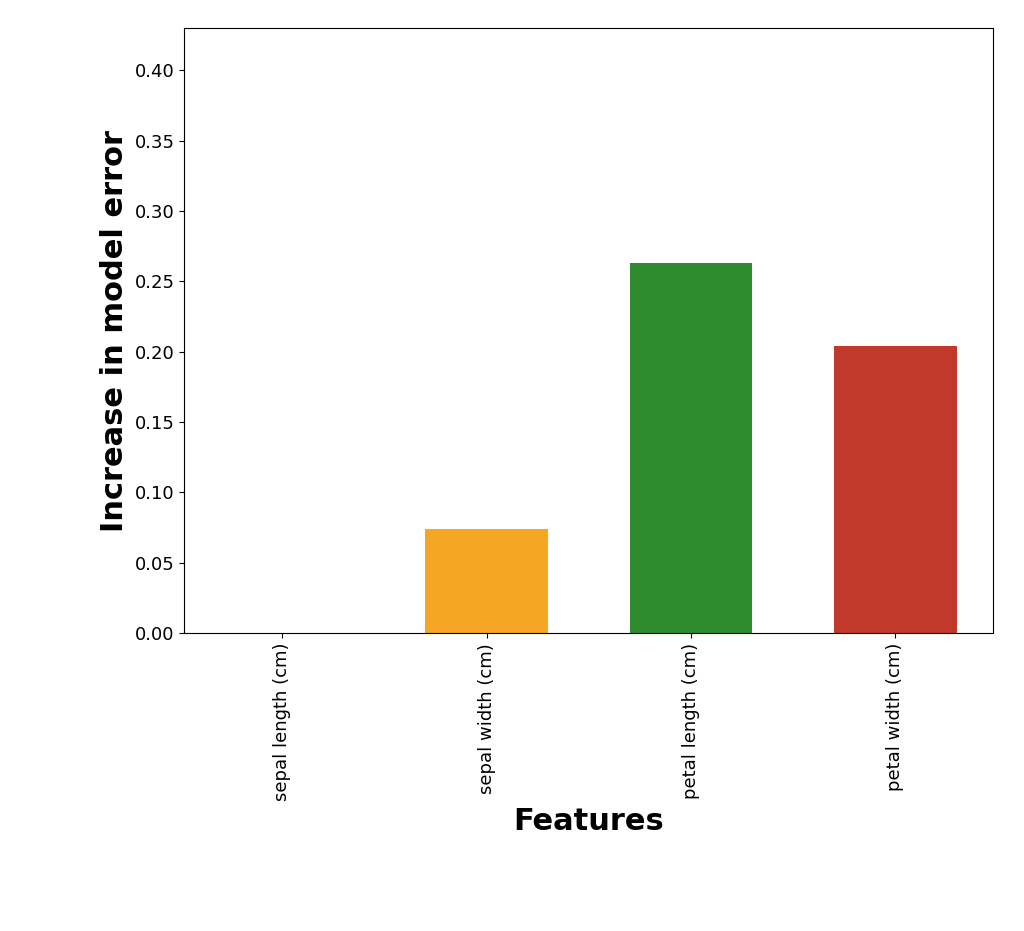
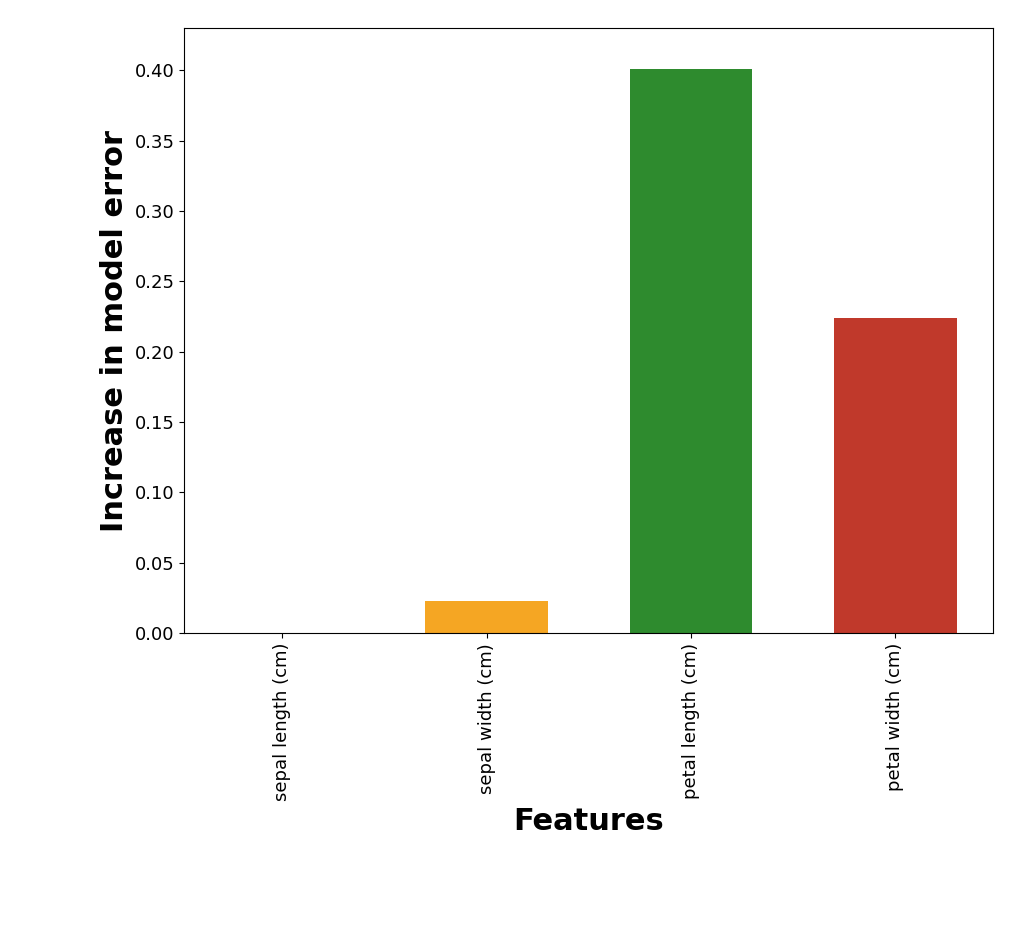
sepal width (cm): 0.074 -> 0.023
petal length (cm): 0.263 -> 0.401
petal width (cm): 0.204 -> 0.224
